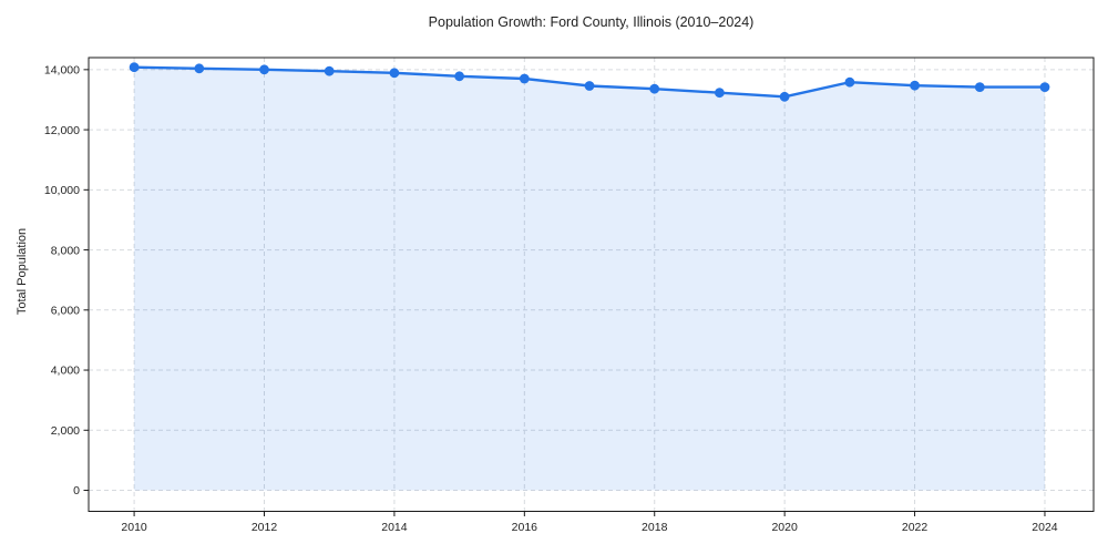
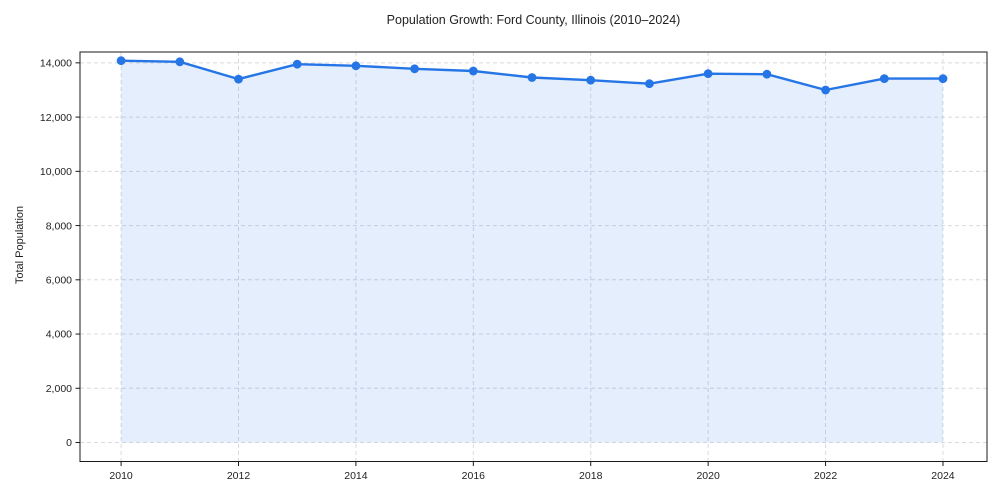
2012: 14000 -> 13400
2020: 13100 -> 13600
2022: 13500 -> 13000
